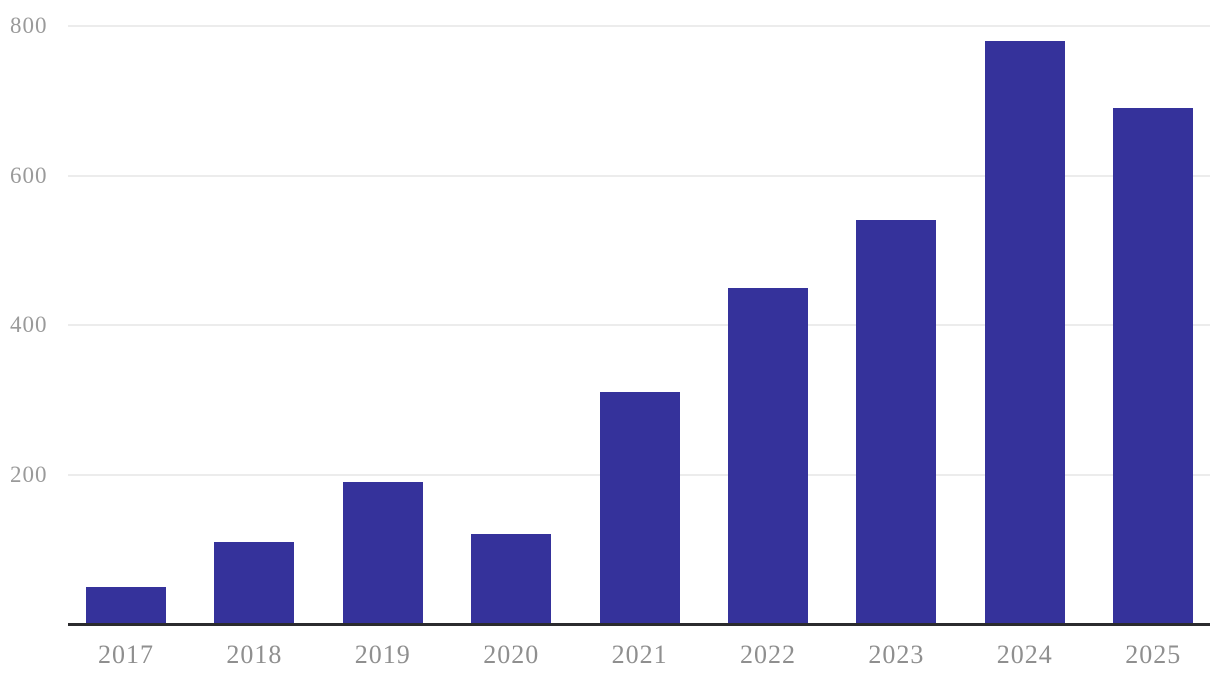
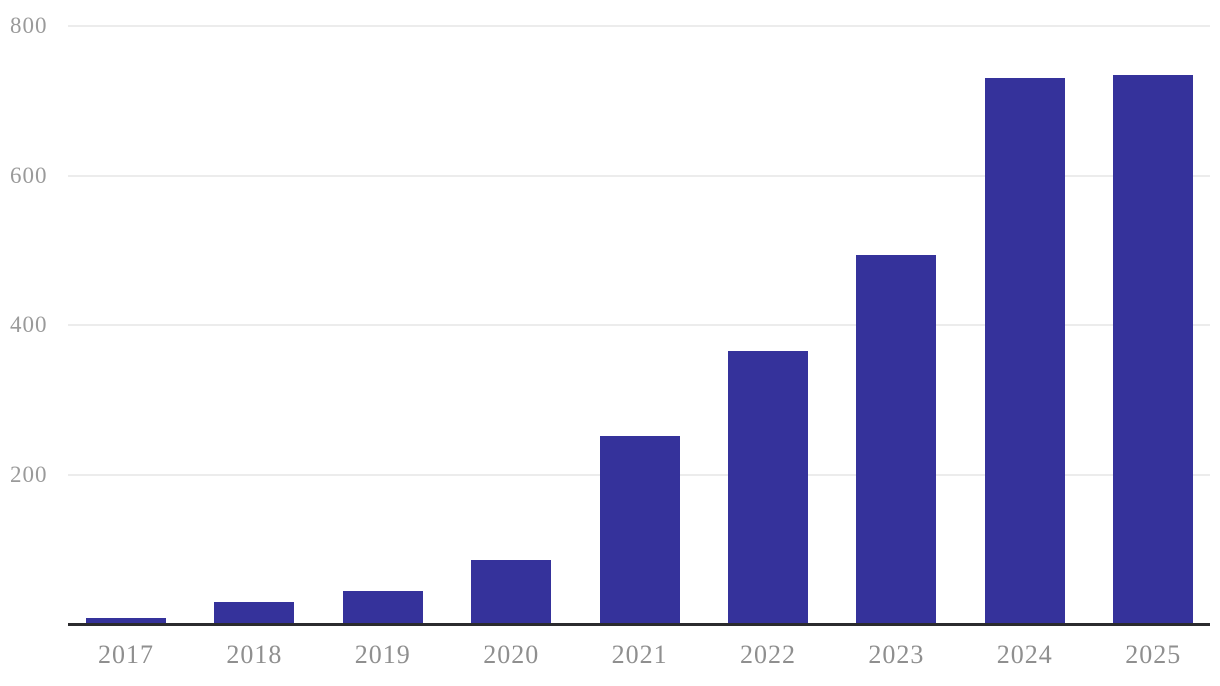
2017: 50 -> 10
2018: 110 -> 30
2019: 190 -> 40
2020: 120 -> 80
2021: 310 -> 250
2022: 450 -> 360
2023: 540 -> 490
2024: 780 -> 730
2025: 690 -> 740
